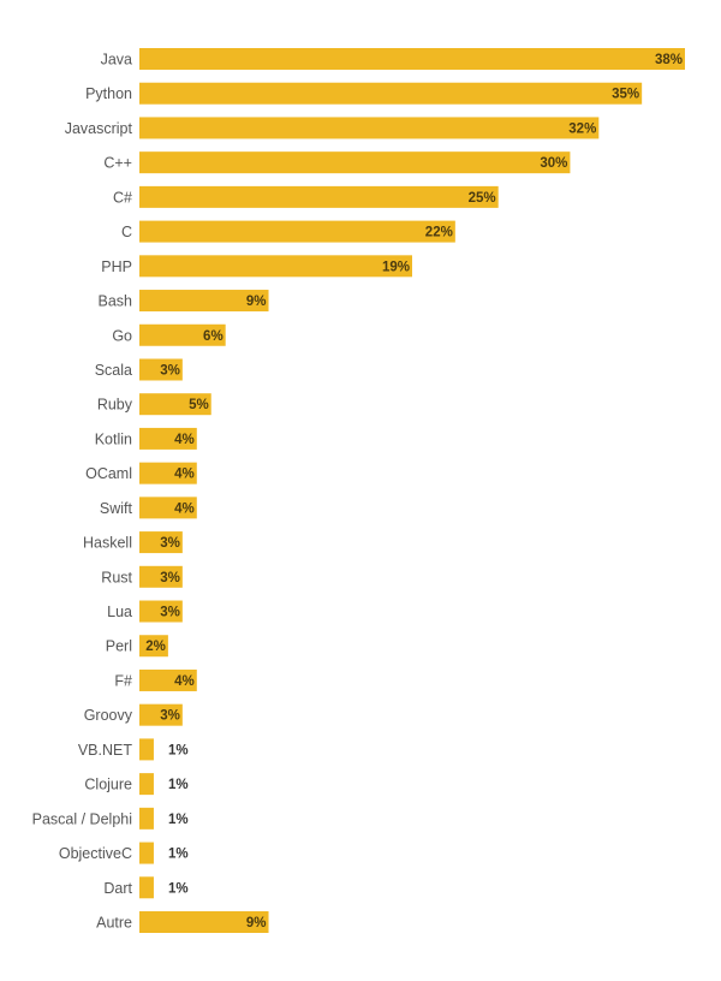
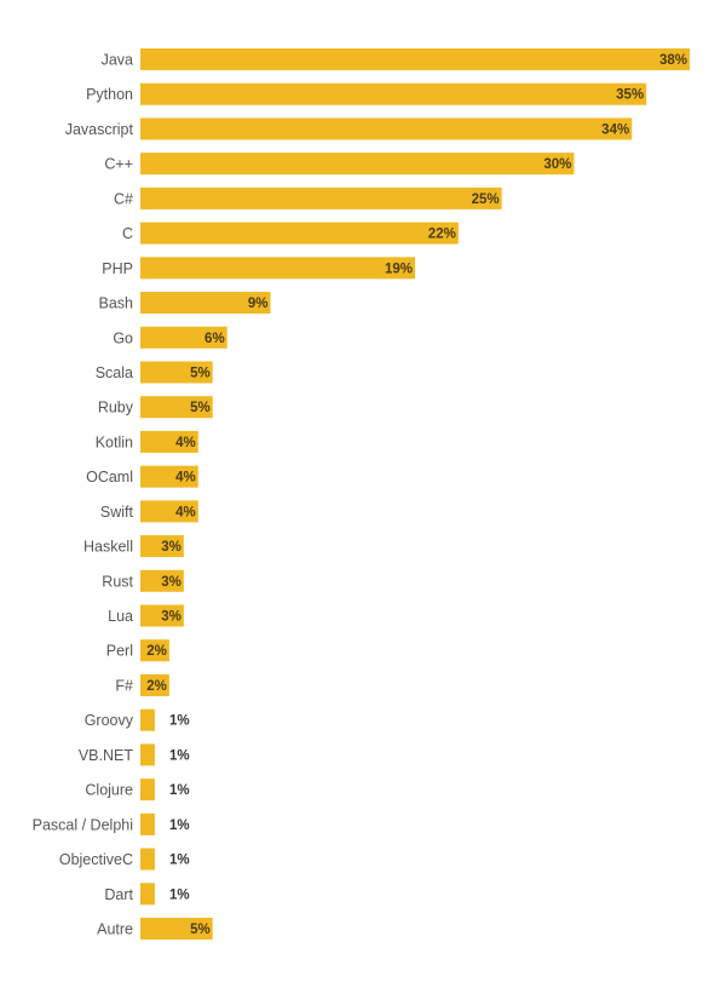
Javascript: 32% -> 34%
Scala: 3% -> 5%
F#: 4% -> 2%
Groovy: 3% -> 1%
Autre: 9% -> 5%
